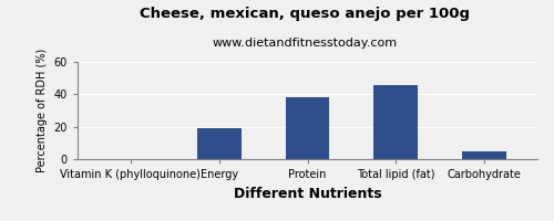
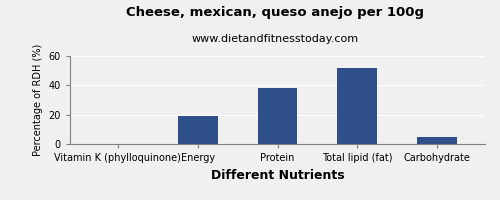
Total lipid (fat): 46 -> 52
